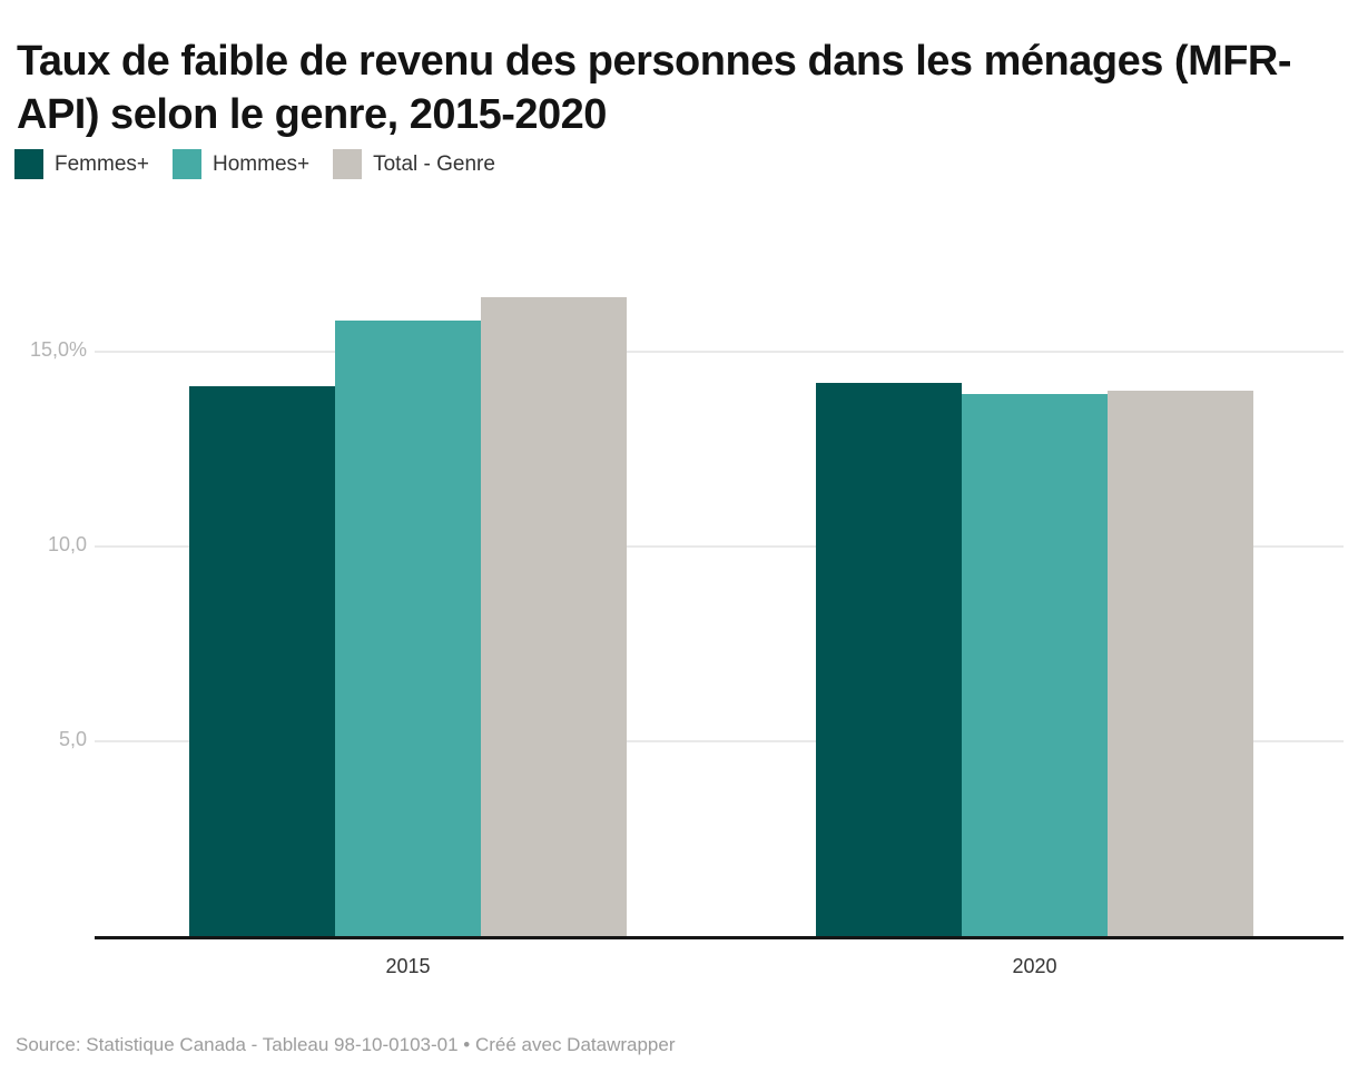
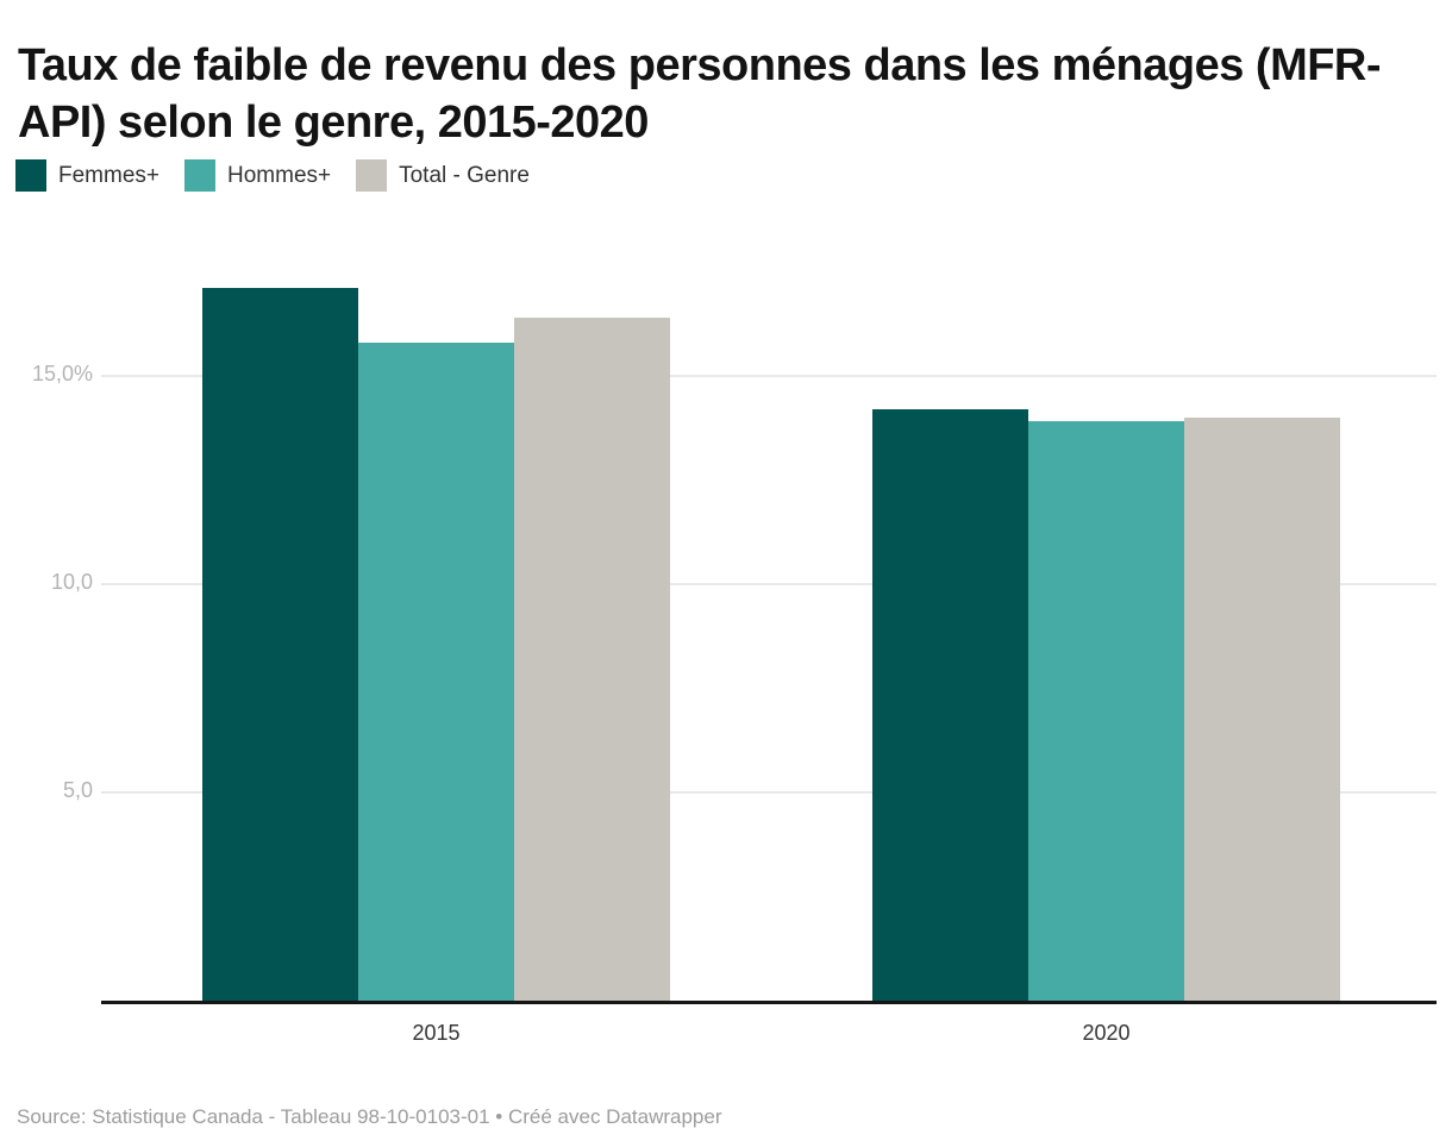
Femmes+/2015: 14,1% -> 17,1%
